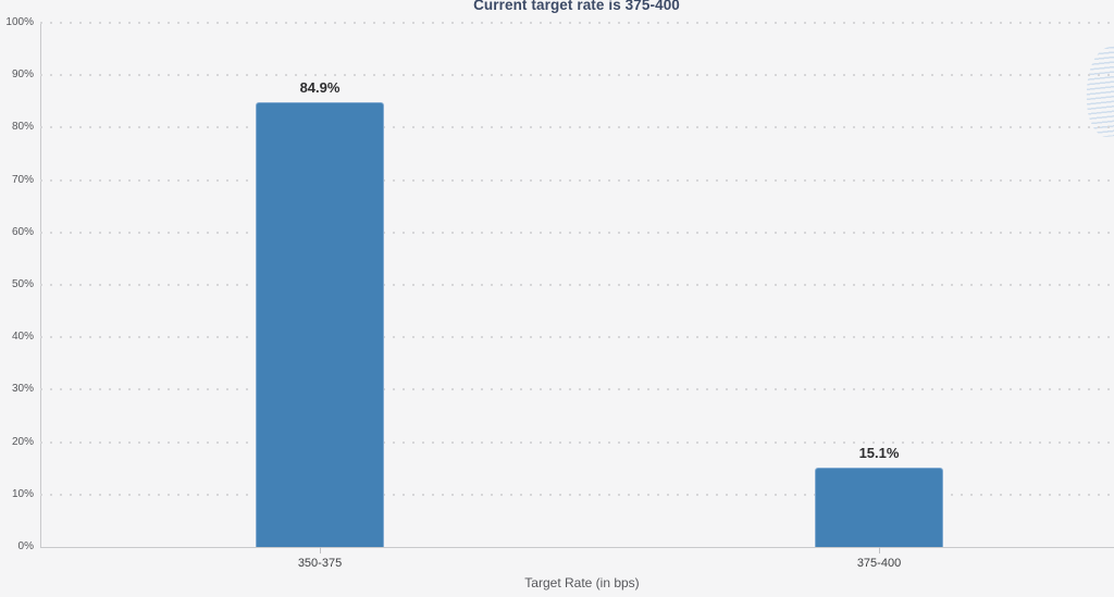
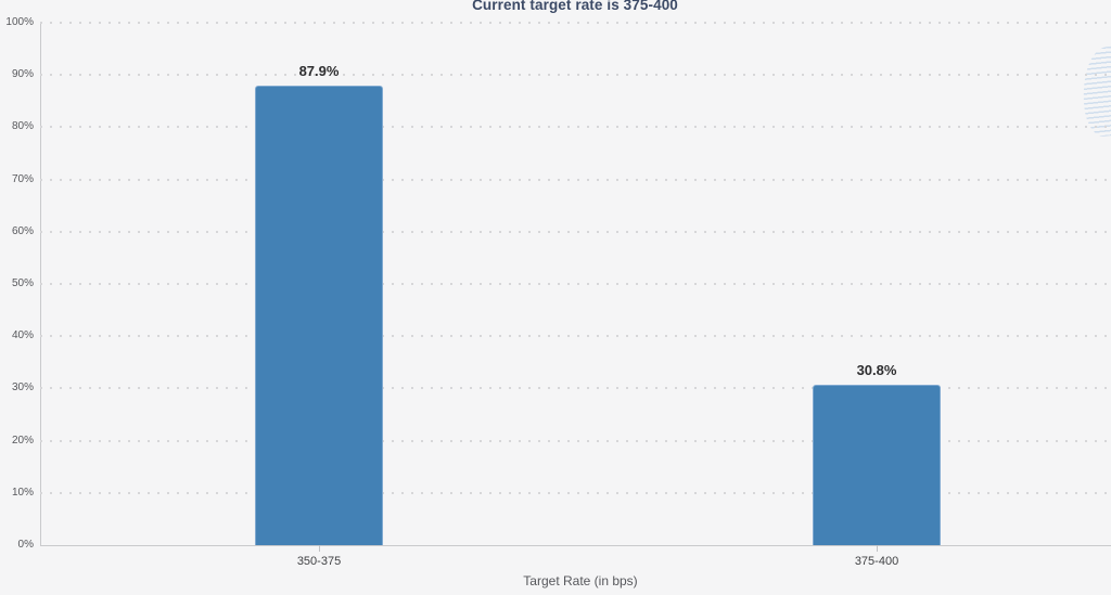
350-375: 84.9% -> 87.9%
375-400: 15.1% -> 30.8%
